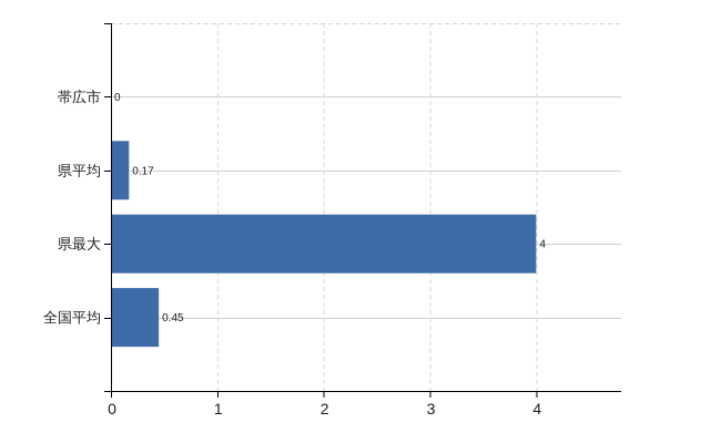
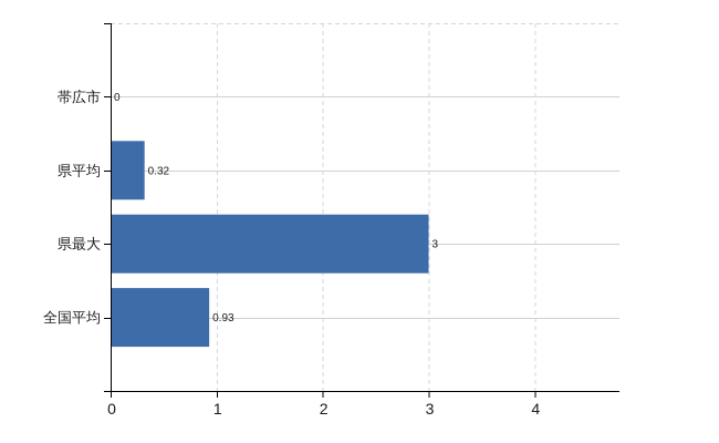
県平均: 0.17 -> 0.32
県最大: 4 -> 3
全国平均: 0.45 -> 0.93
